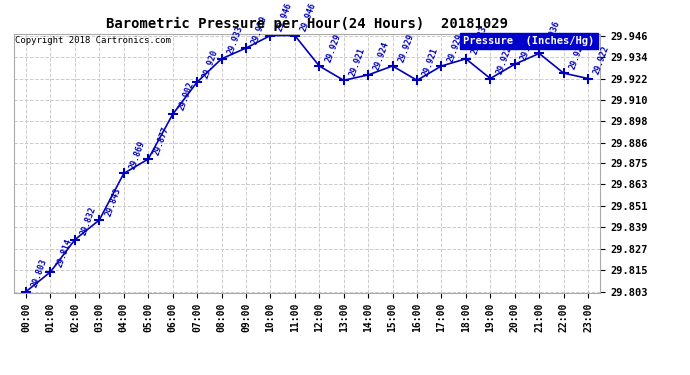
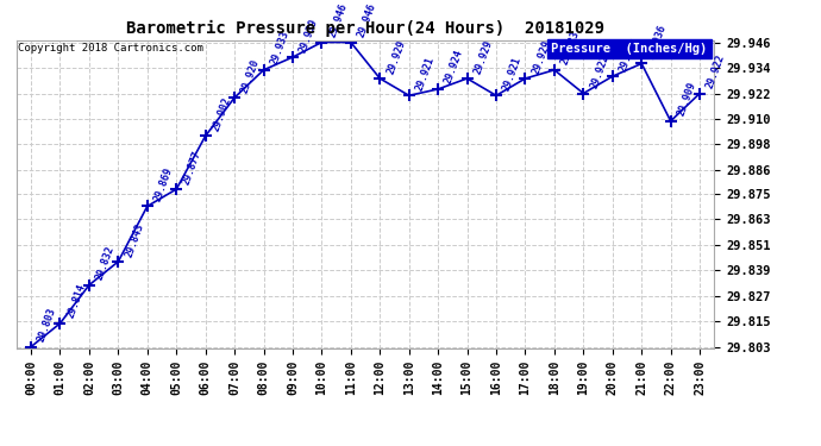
22:00: 29.925 -> 29.909
